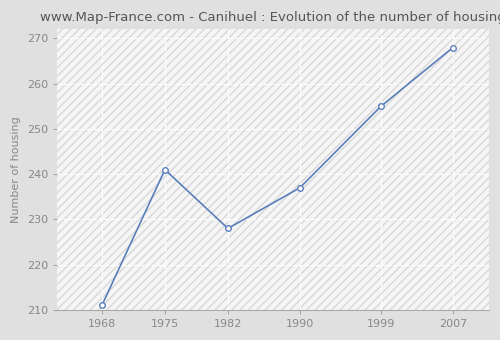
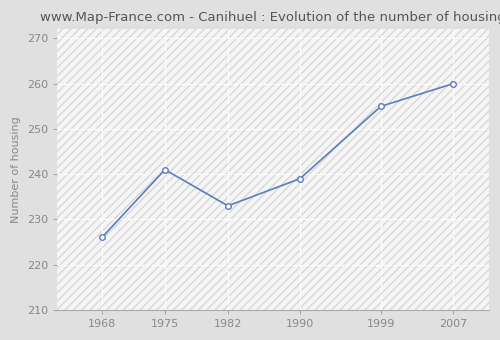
1968: 211 -> 226
1982: 228 -> 233
1990: 237 -> 239
2007: 268 -> 260
